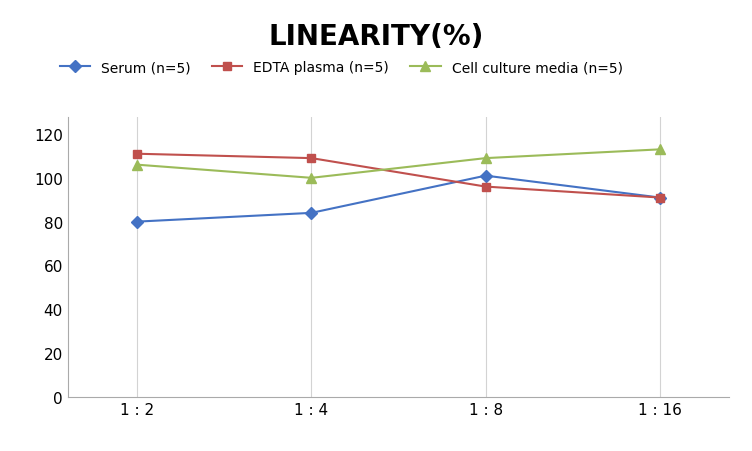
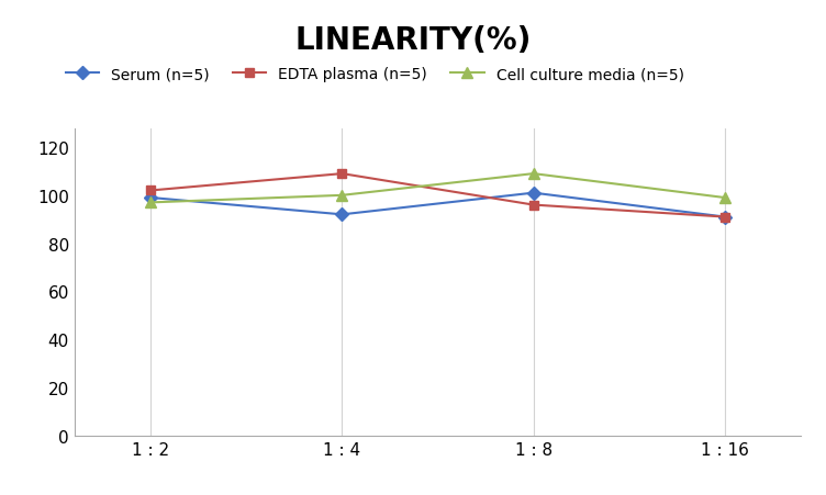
Serum (n=5)/1 : 2: 80 -> 99
EDTA plasma (n=5)/1 : 2: 111 -> 102
Cell culture media (n=5)/1 : 2: 106 -> 97
Serum (n=5)/1 : 4: 84 -> 92
Cell culture media (n=5)/1 : 16: 113 -> 99
